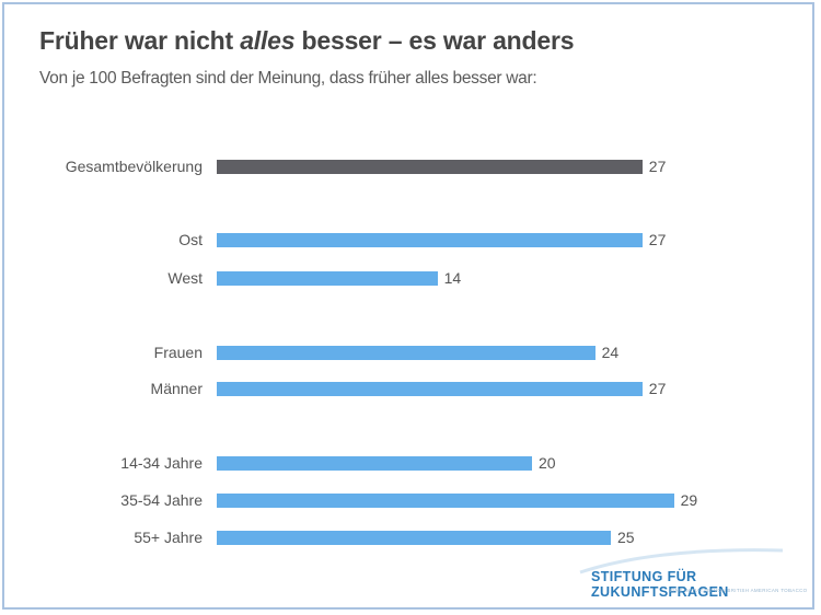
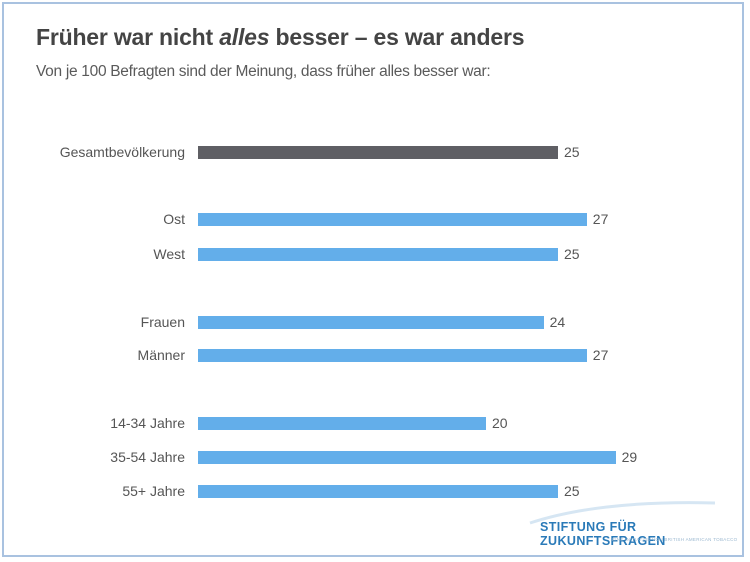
Gesamtbevölkerung: 27 -> 25
West: 14 -> 25
